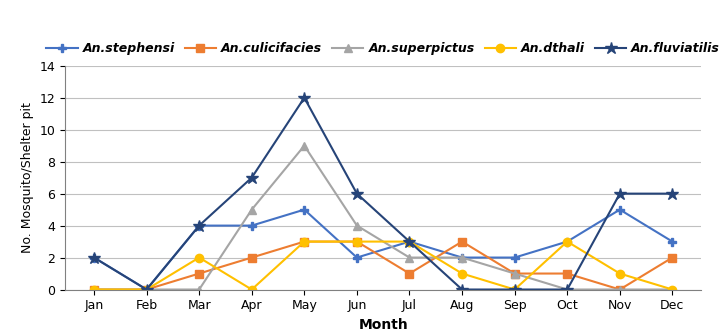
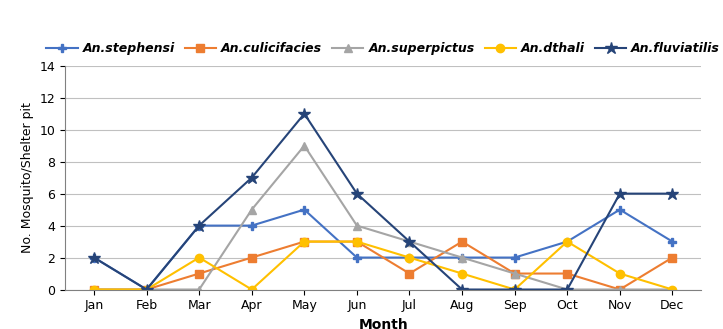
An.fluviatilis/May: 12 -> 11
An.stephensi/Jul: 3 -> 2
An.superpictus/Jul: 2 -> 3
An.dthali/Jul: 3 -> 2
